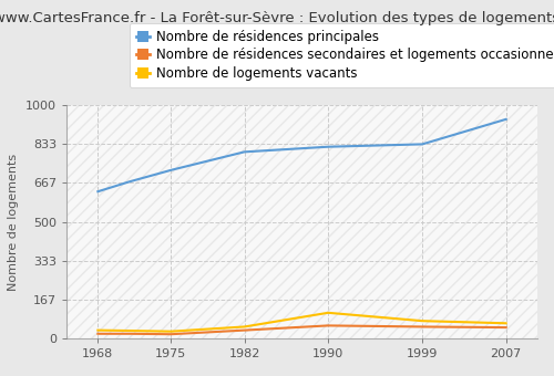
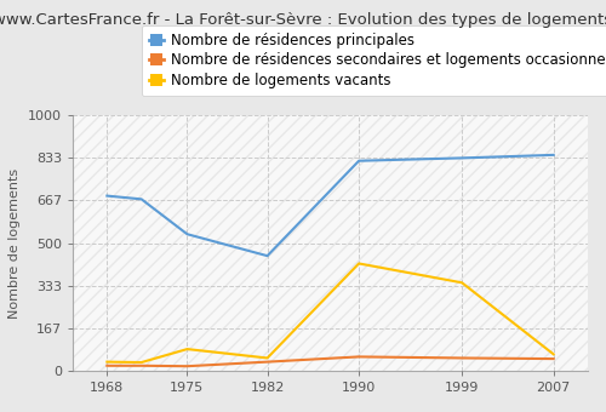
Nombre de résidences principales/1968: 630 -> 685
Nombre de résidences principales/1975: 722 -> 535
Nombre de logements vacants/1975: 30 -> 85
Nombre de résidences principales/1982: 800 -> 450
Nombre de logements vacants/1990: 110 -> 420
Nombre de logements vacants/1999: 75 -> 345
Nombre de résidences principales/2007: 940 -> 845
